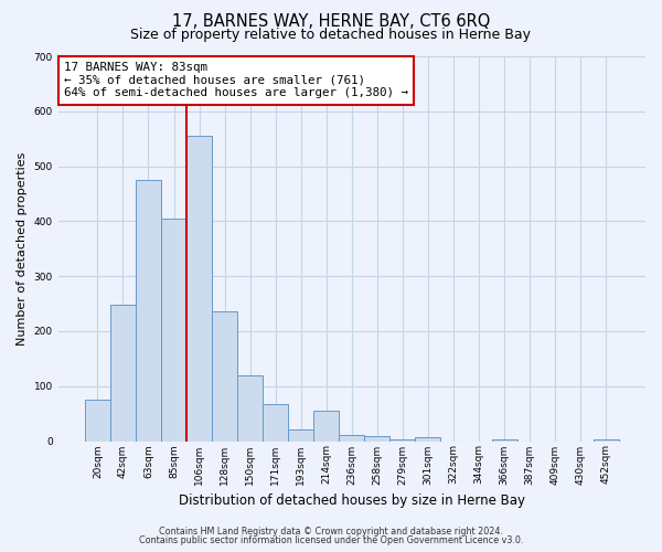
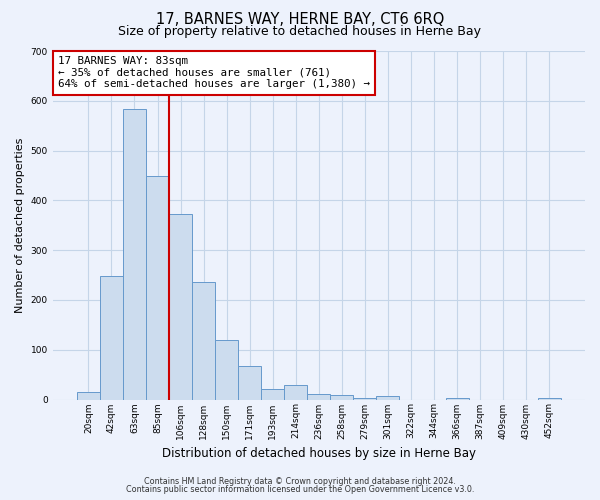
20sqm: 75 -> 15
63sqm: 475 -> 583
85sqm: 405 -> 448
106sqm: 555 -> 372
214sqm: 55 -> 30
